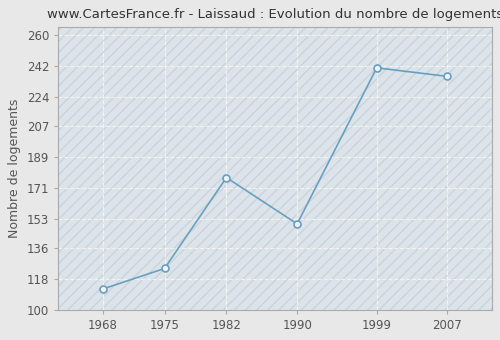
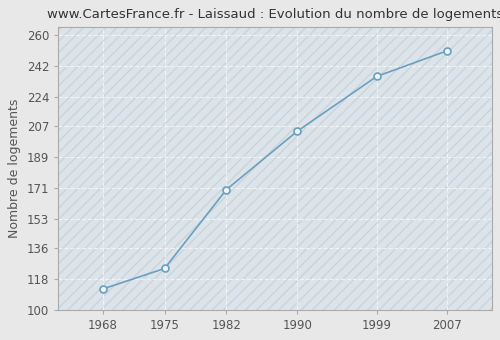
1982: 177 -> 170
1990: 150 -> 204
1999: 241 -> 236
2007: 236 -> 251
